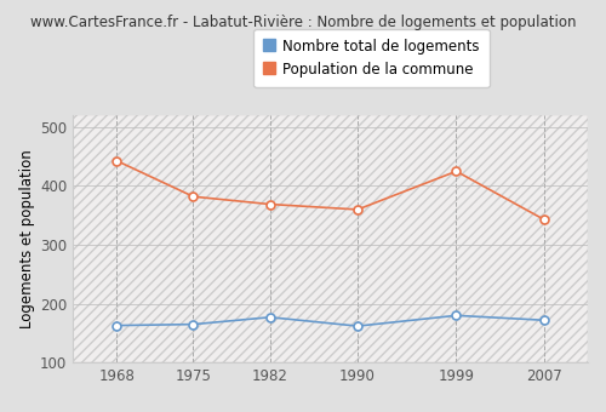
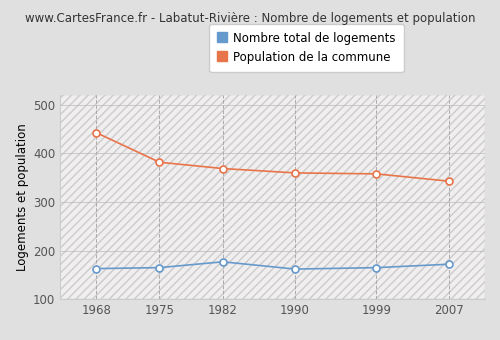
Nombre total de logements/1999: 180 -> 165
Population de la commune/1999: 425 -> 358
